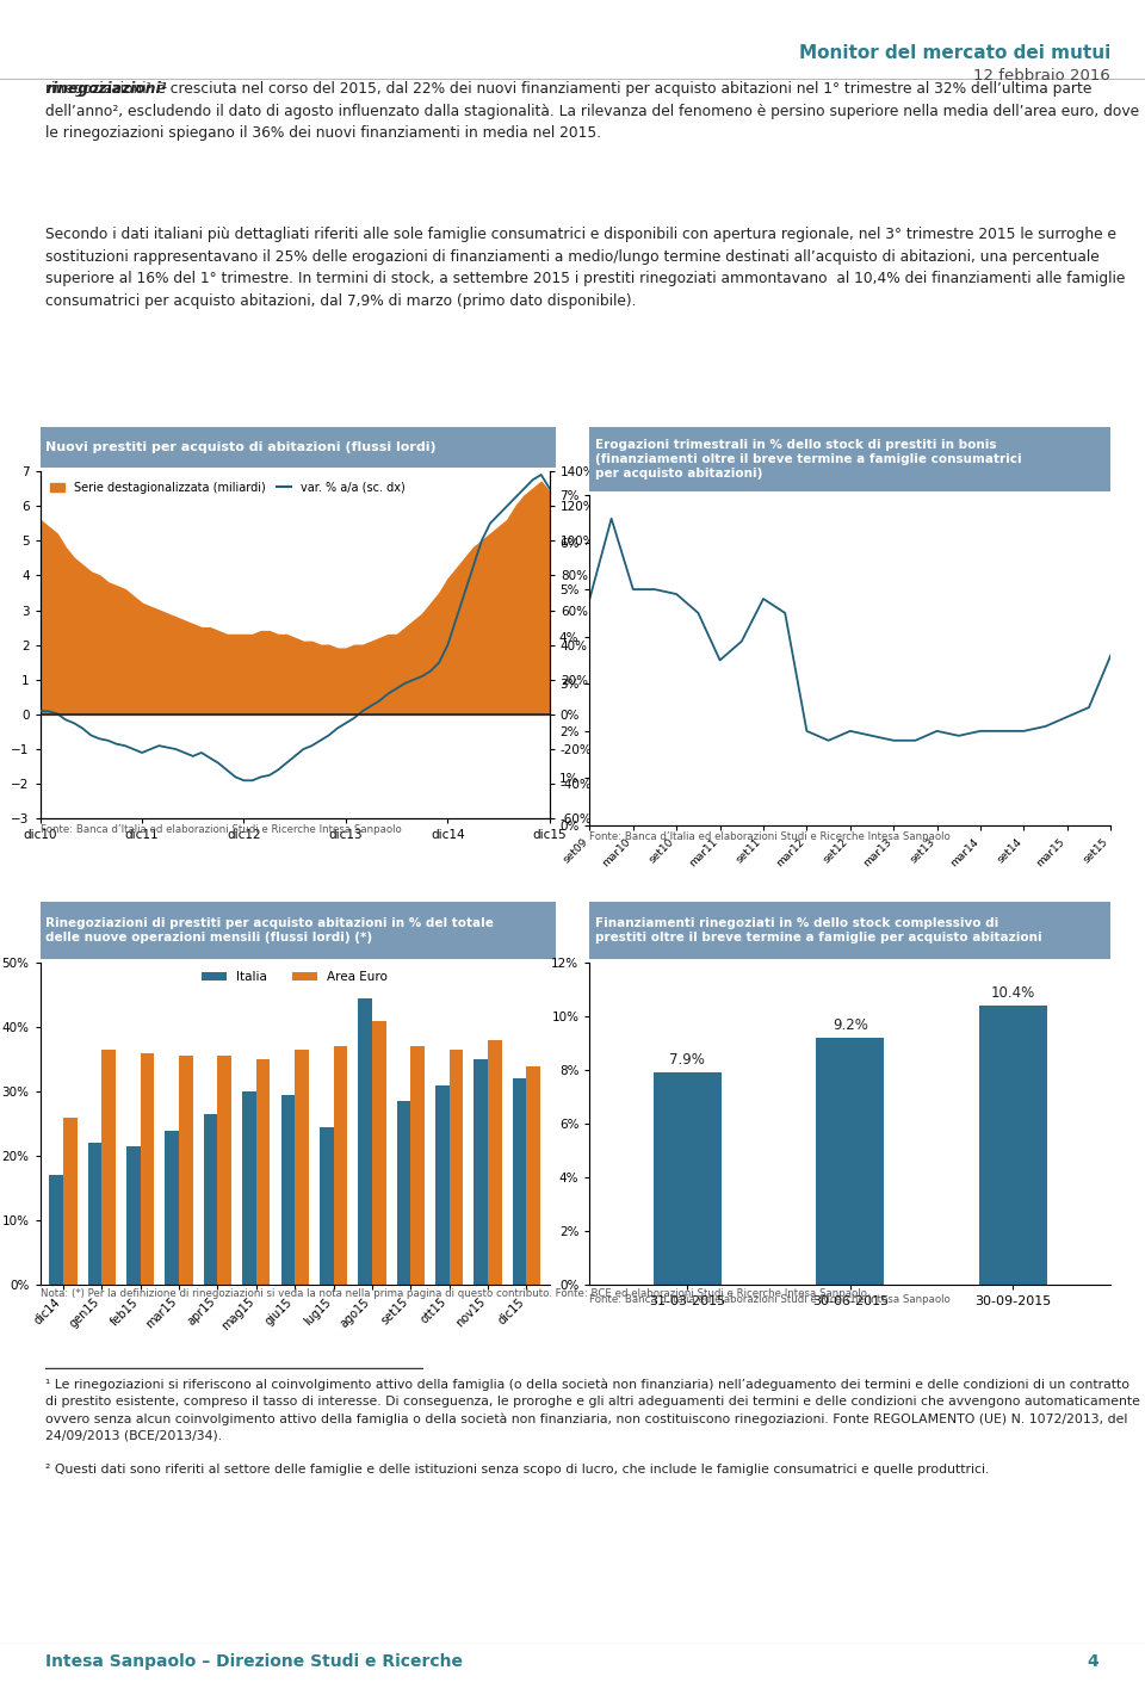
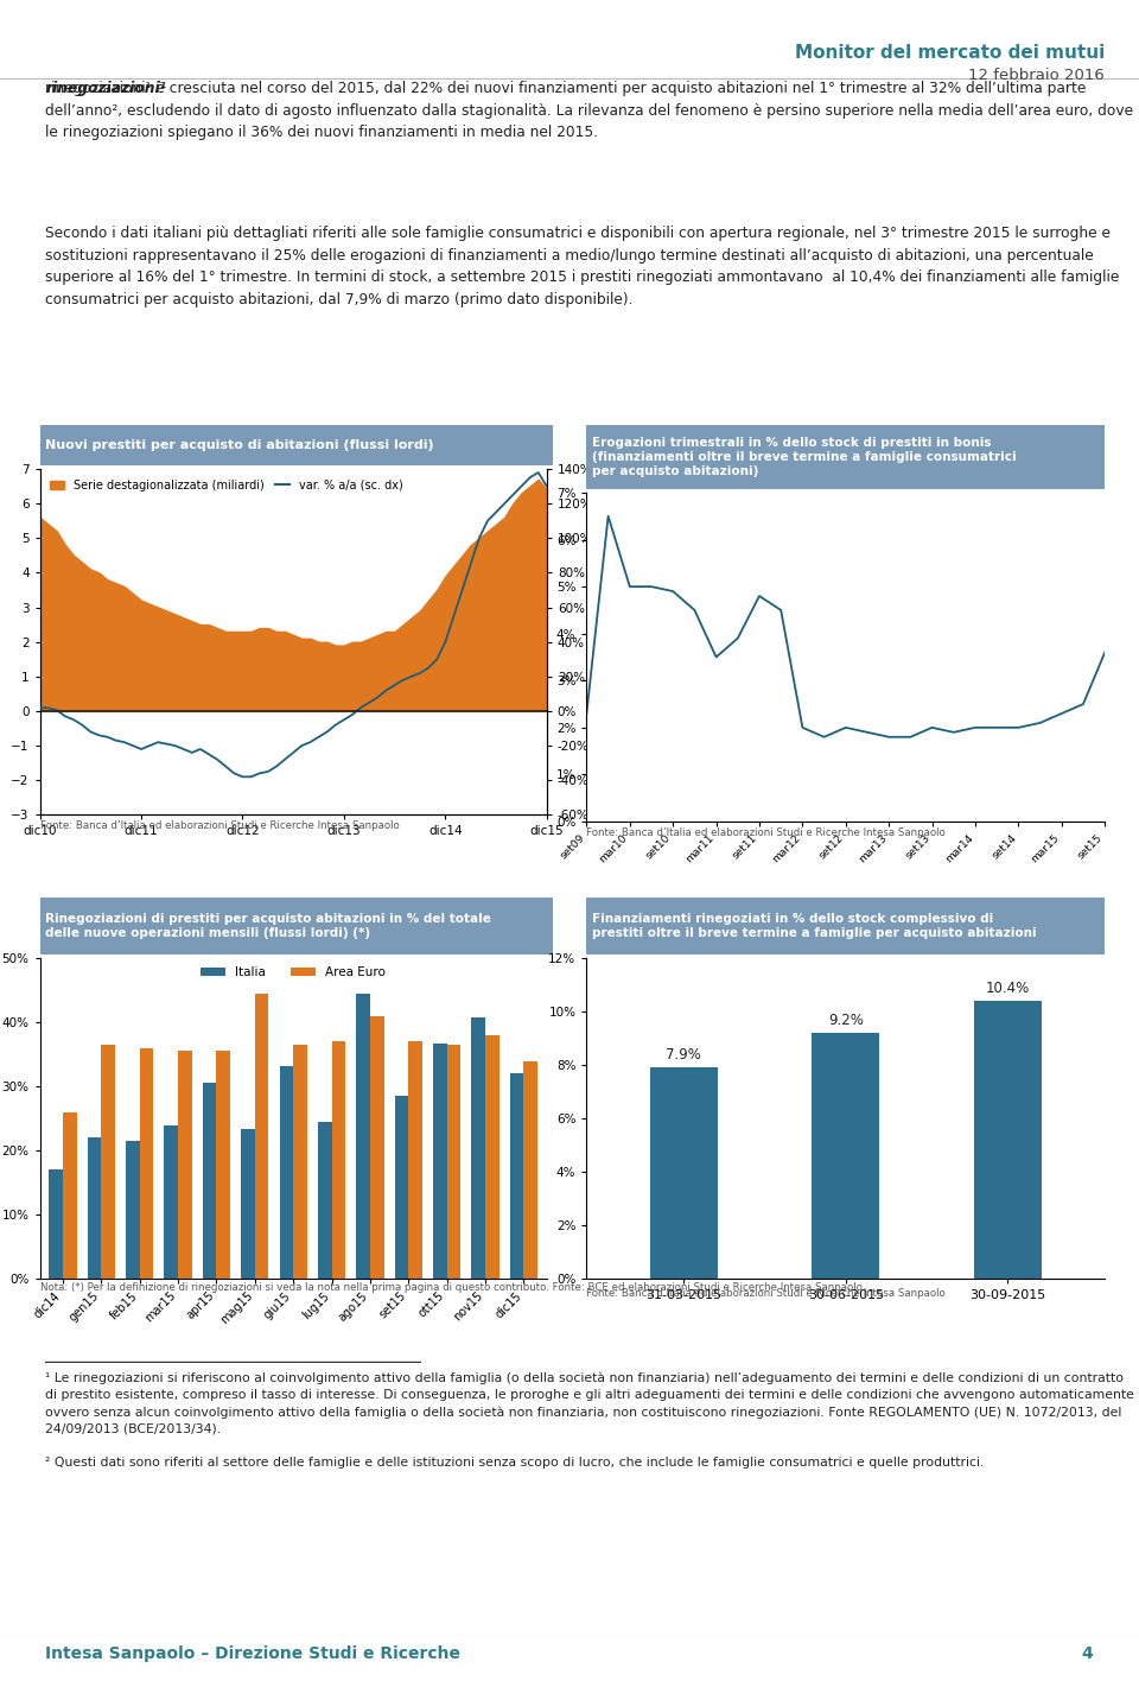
set09: 4.8% -> 2.3%
Italia/apr15: 26.5% -> 30.6%
Italia/mag15: 30.0% -> 23.4%
Area Euro/mag15: 35.0% -> 44.4%
Italia/giu15: 29.5% -> 33.2%
Italia/ott15: 31.0% -> 36.6%
Italia/nov15: 35.0% -> 40.8%
